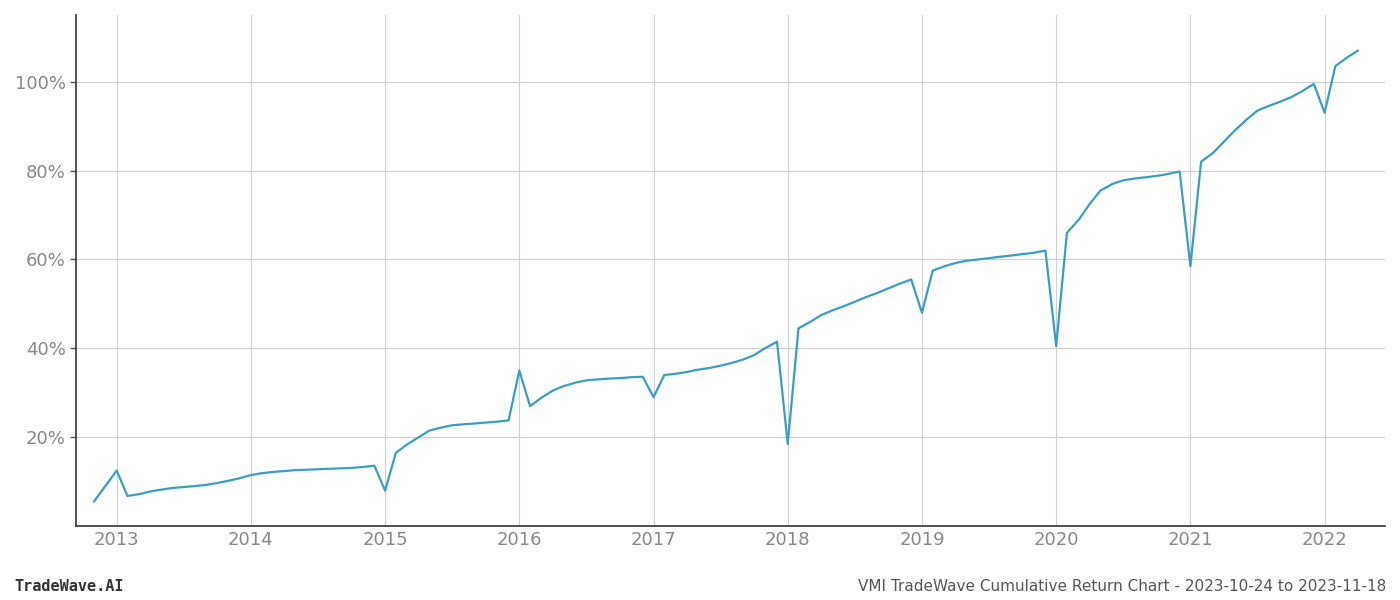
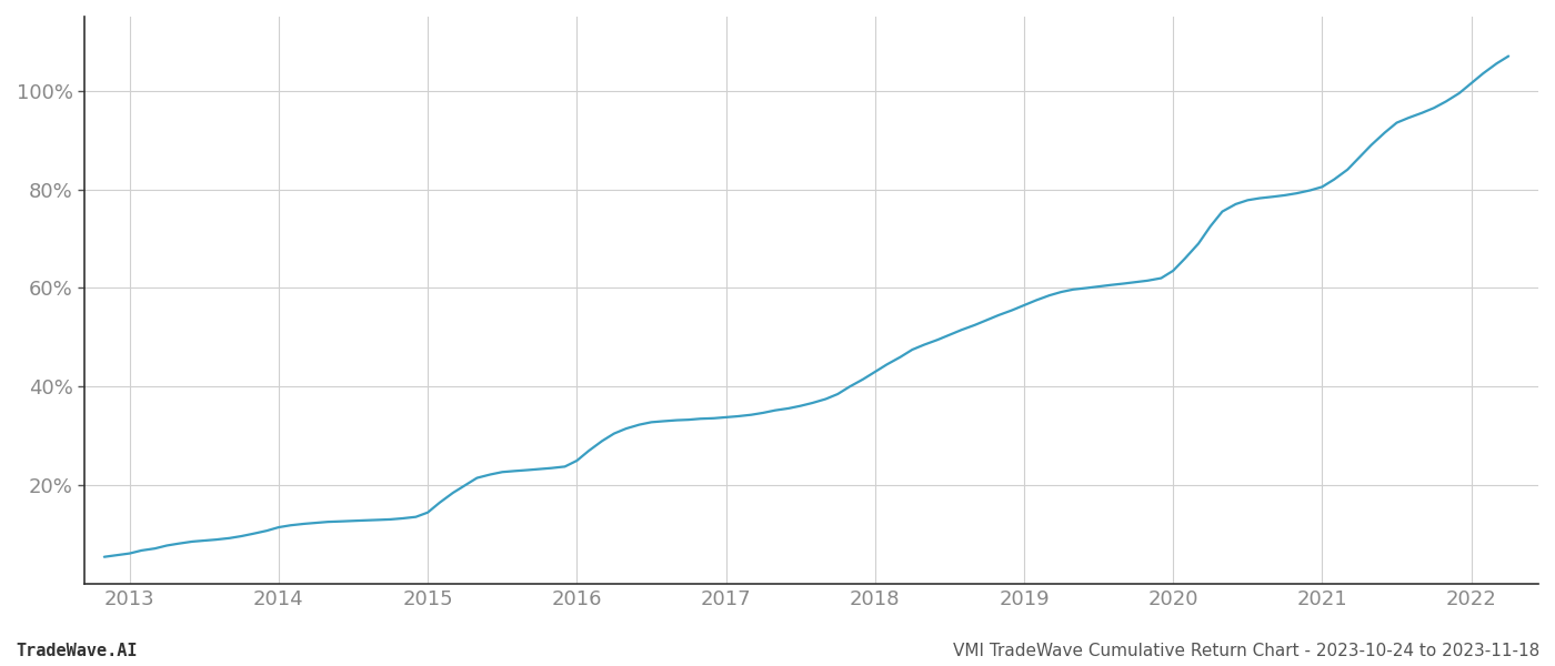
2013: 12.5% -> 6.2%
2015: 8.0% -> 14.5%
2016: 35.0% -> 25.0%
2017: 29.0% -> 33.8%
2018: 18.5% -> 43.0%
2019: 48.0% -> 56.5%
2020: 40.5% -> 63.5%
2021: 58.5% -> 80.5%
2022: 93.0% -> 101.5%
